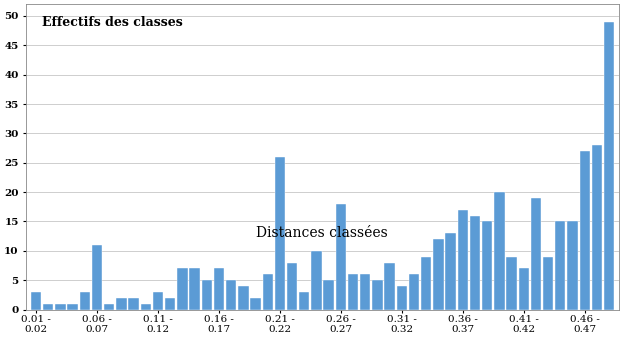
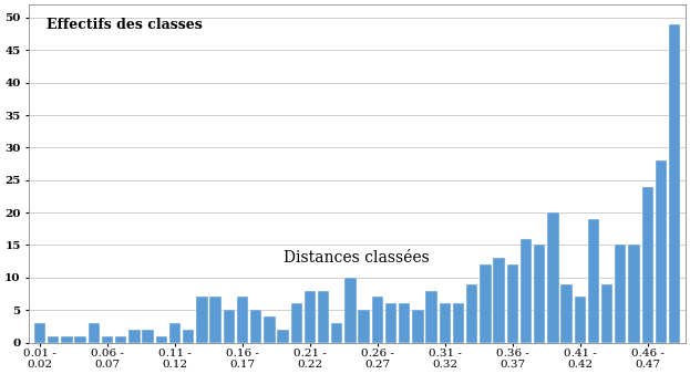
0.06 - 0.07: 11 -> 1
0.21 - 0.22: 26 -> 8
0.26 - 0.27: 18 -> 7
0.31 - 0.32: 4 -> 6
0.36 - 0.37: 17 -> 12
0.46 - 0.47: 27 -> 24
